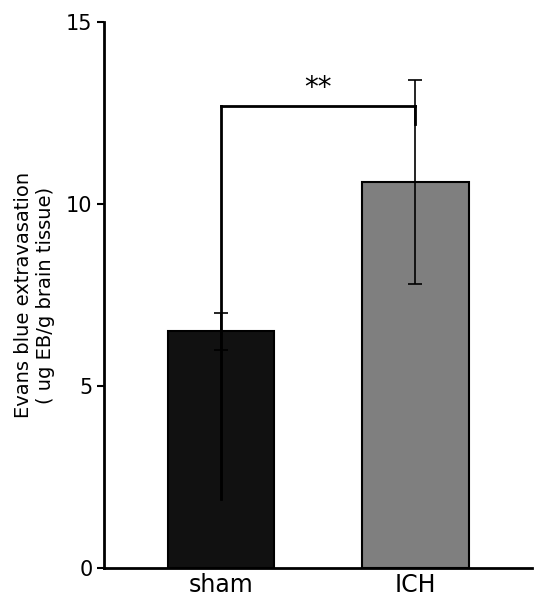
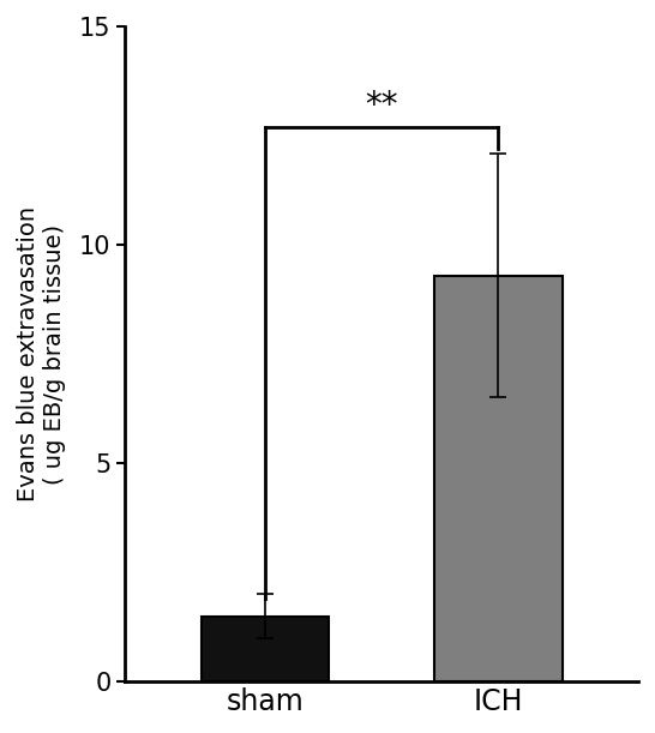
sham: 6.5 -> 1.5
ICH: 10.6 -> 9.3
